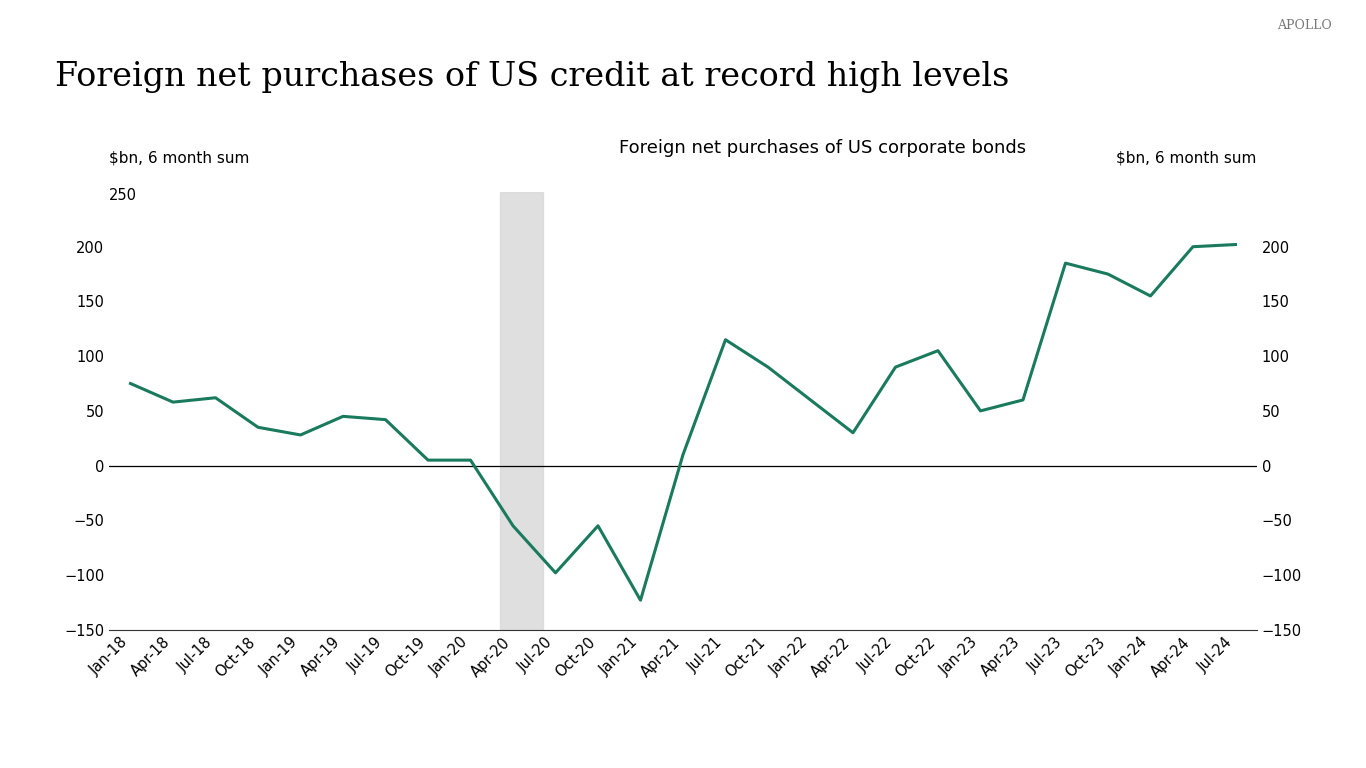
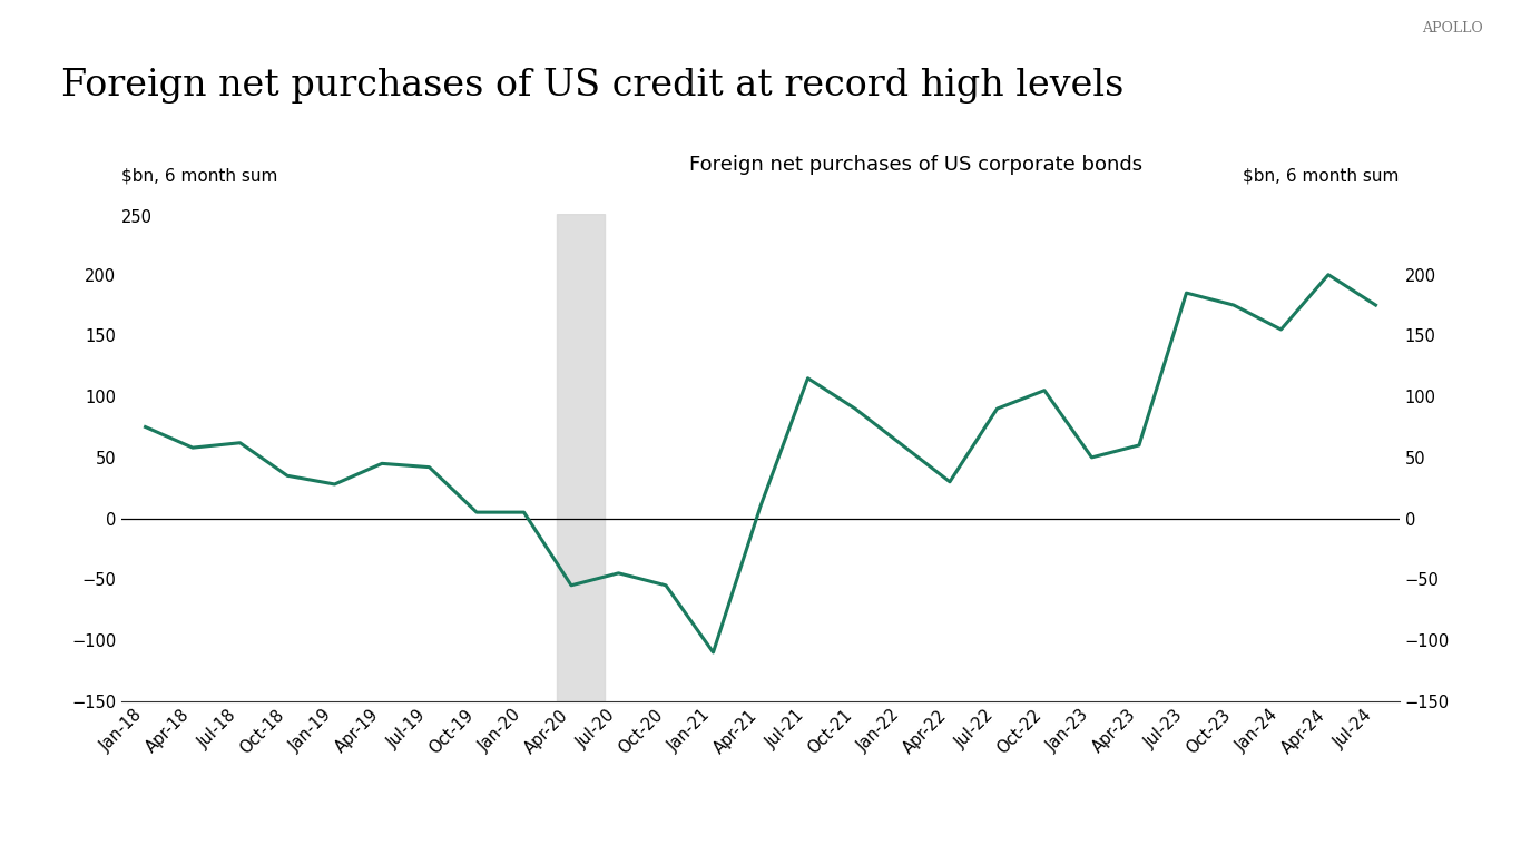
Jul-20: -98 -> -45
Jan-21: -123 -> -110
Jul-24: 202 -> 175
